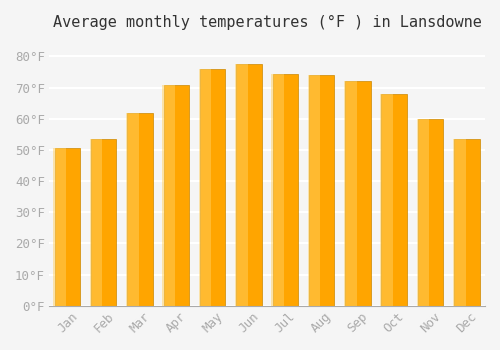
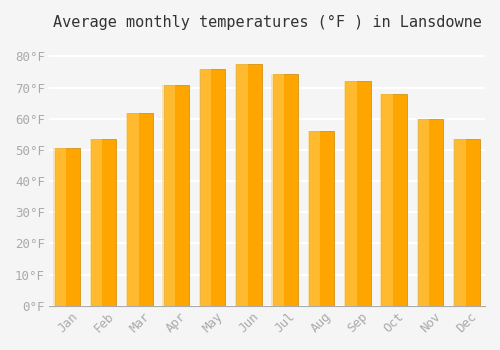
Aug: 74.0°F -> 56.0°F
